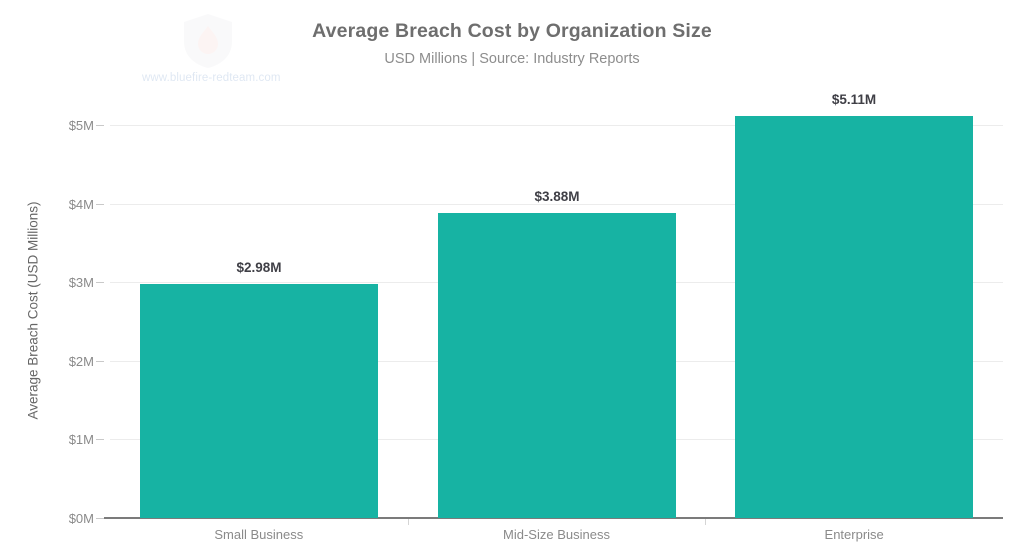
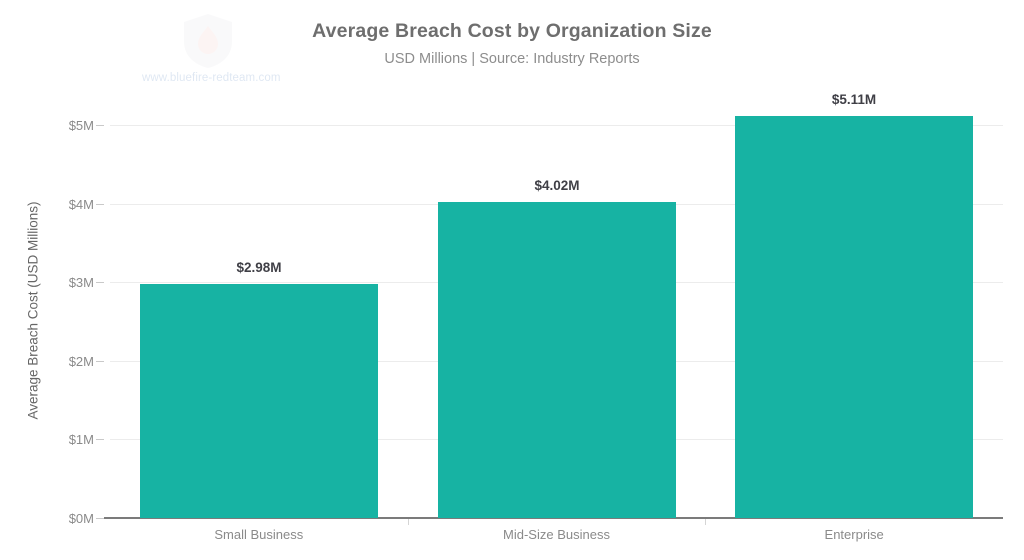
Mid-Size Business: $3.88M -> $4.02M
